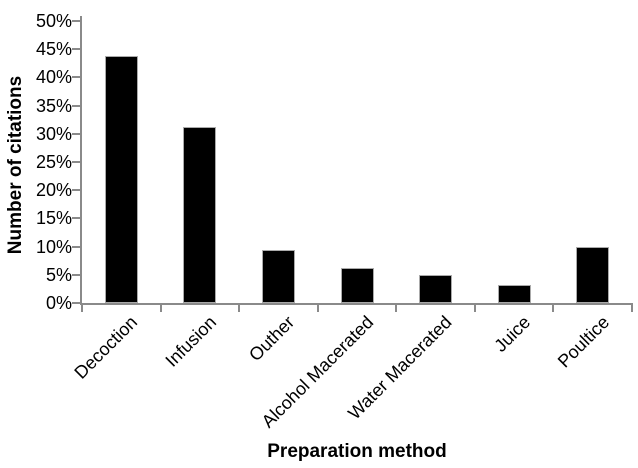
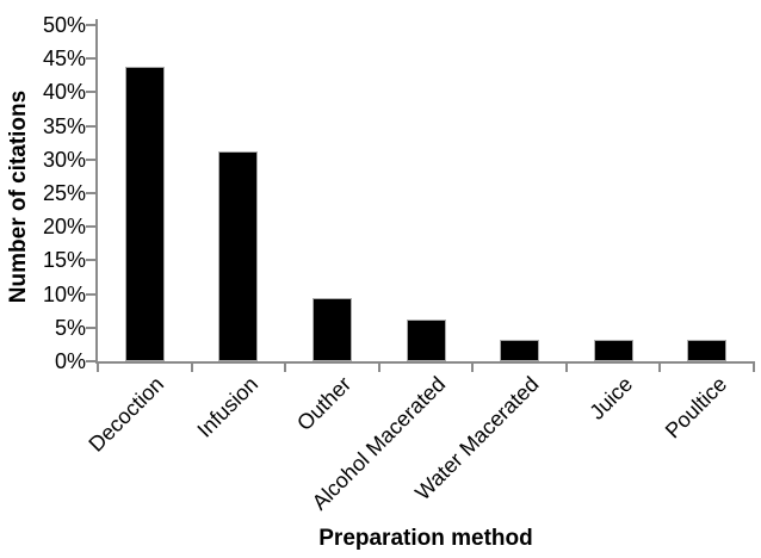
Water Macerated: 5% -> 3%
Poultice: 10% -> 3%
